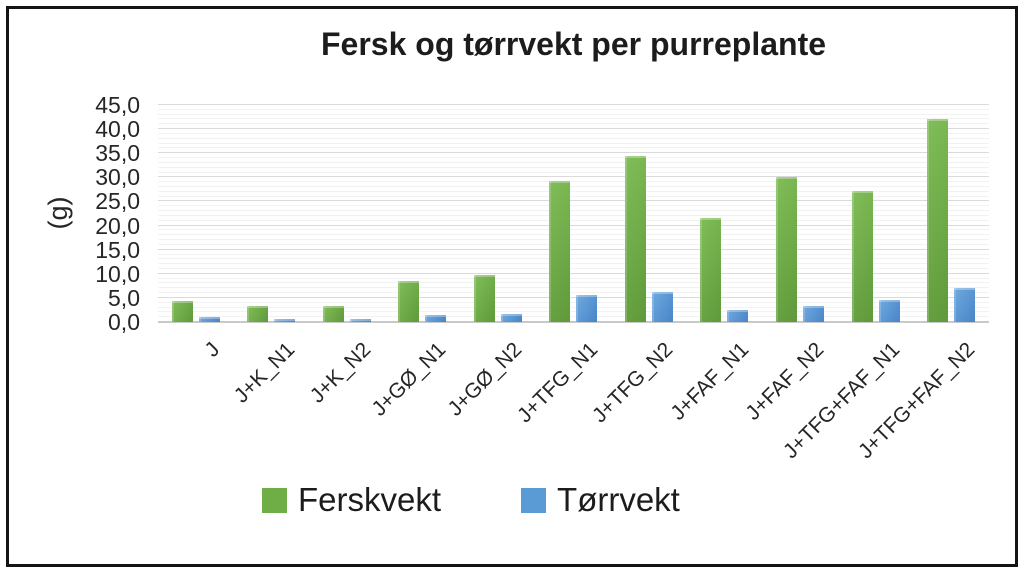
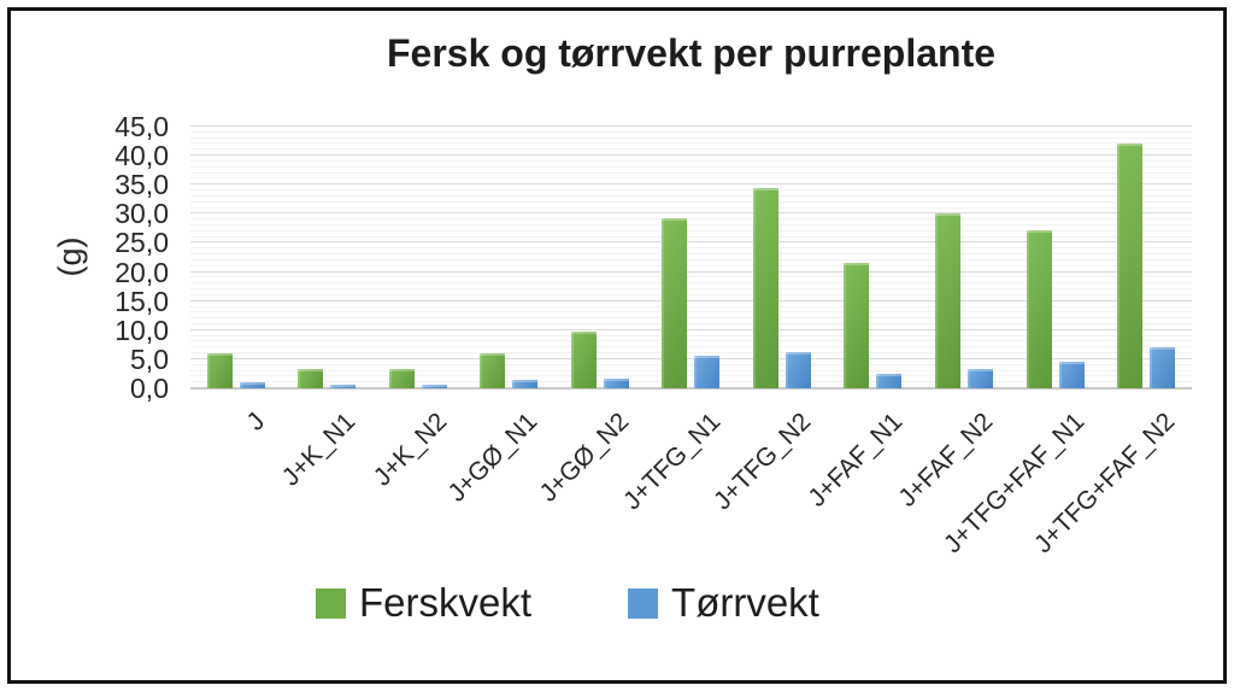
Ferskvekt/J: 4 -> 6
Ferskvekt/J+GØ_N1: 8 -> 6
